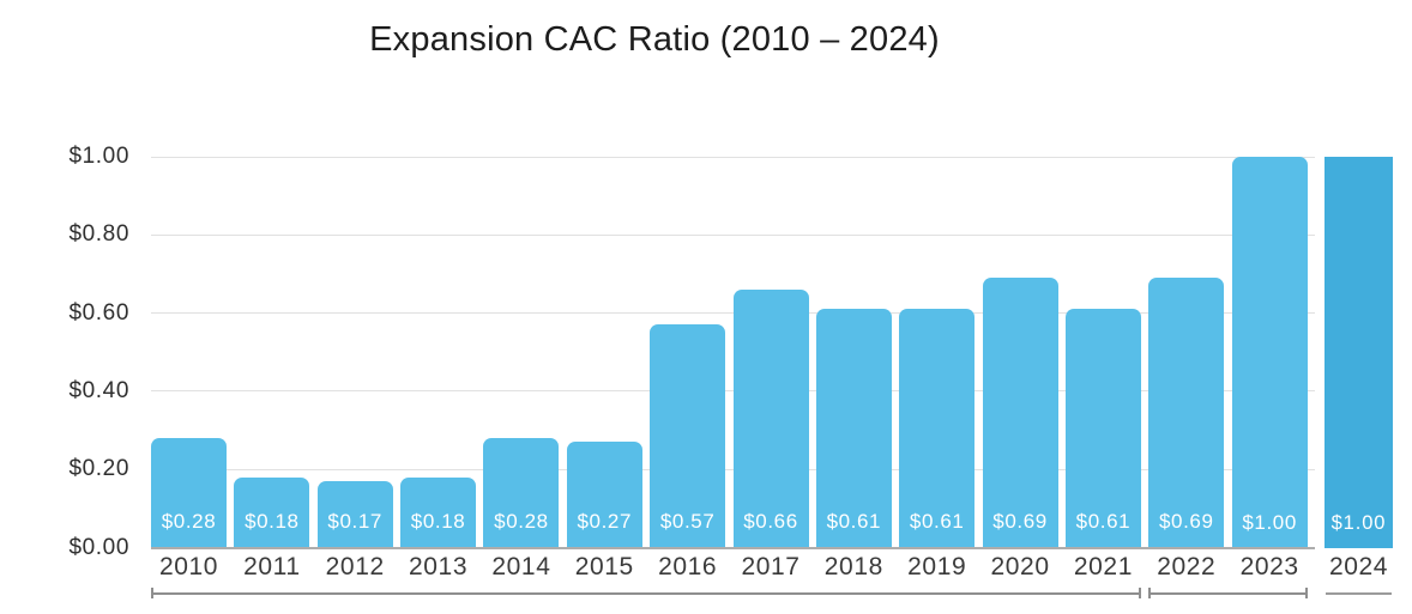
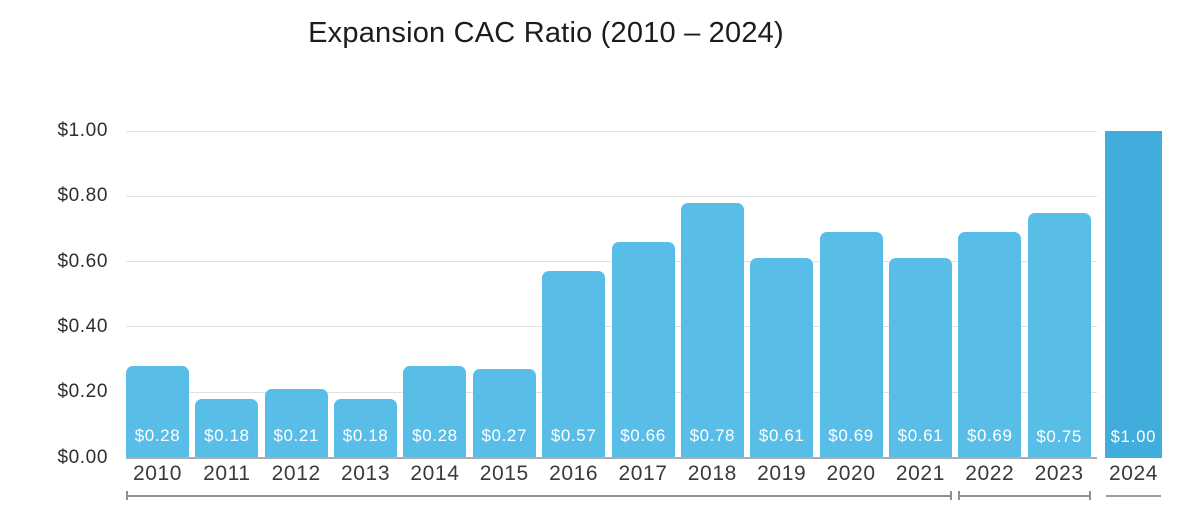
2012: $0.17 -> $0.21
2018: $0.61 -> $0.78
2023: $1.00 -> $0.75
